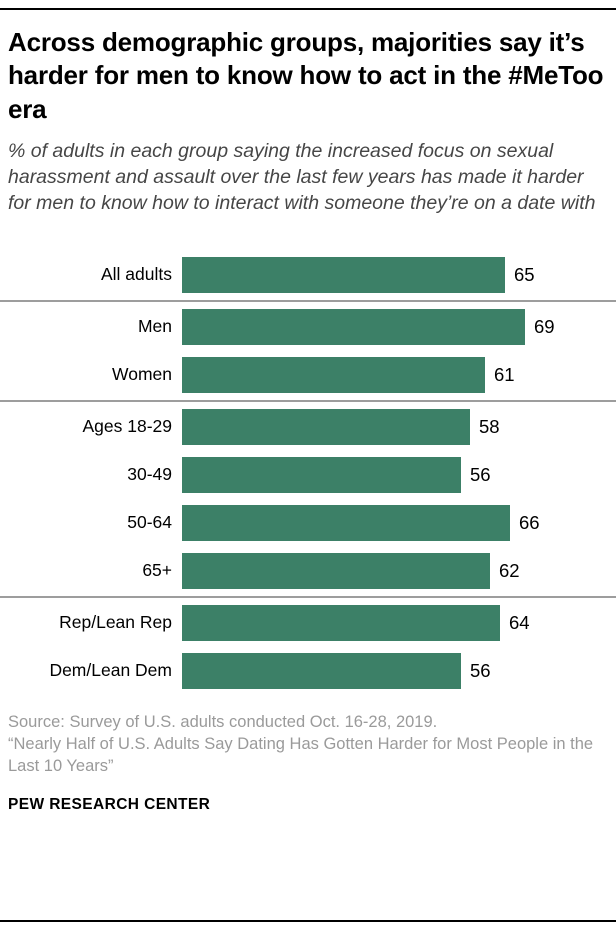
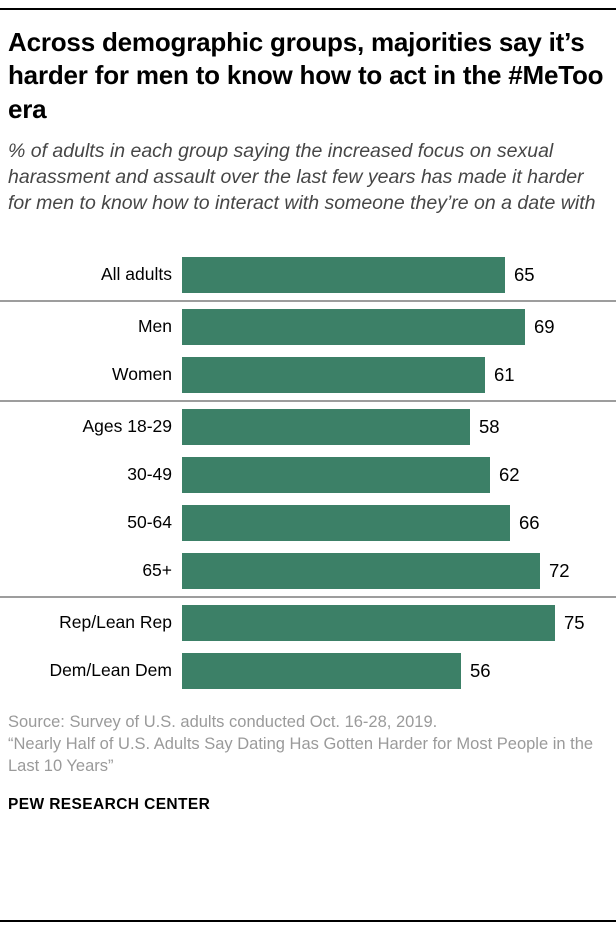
30-49: 56 -> 62
65+: 62 -> 72
Rep/Lean Rep: 64 -> 75
